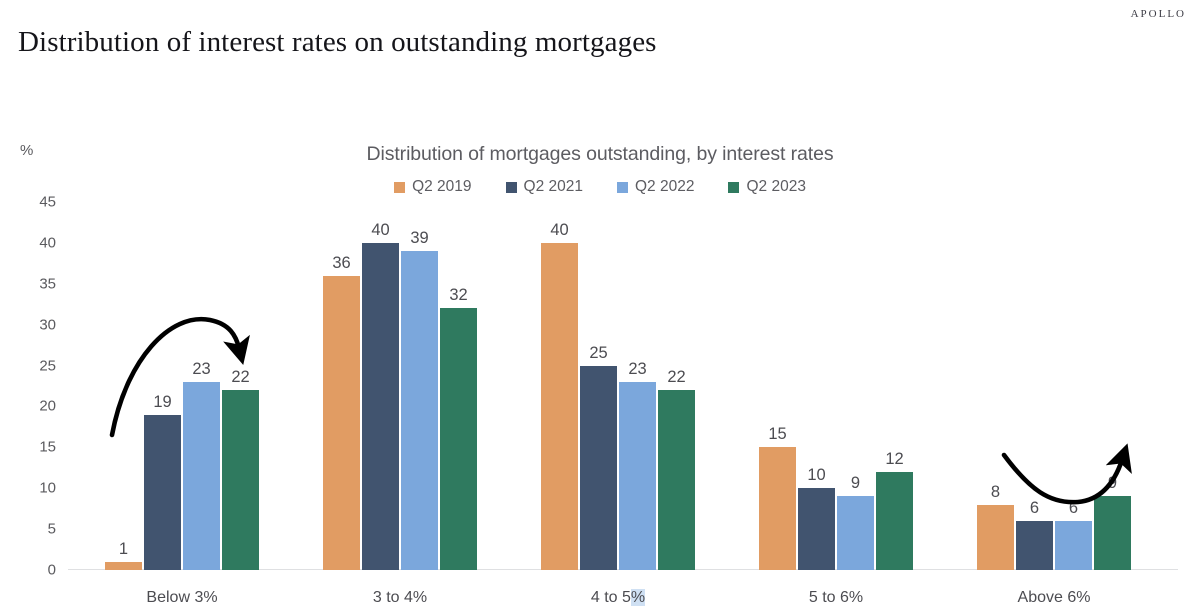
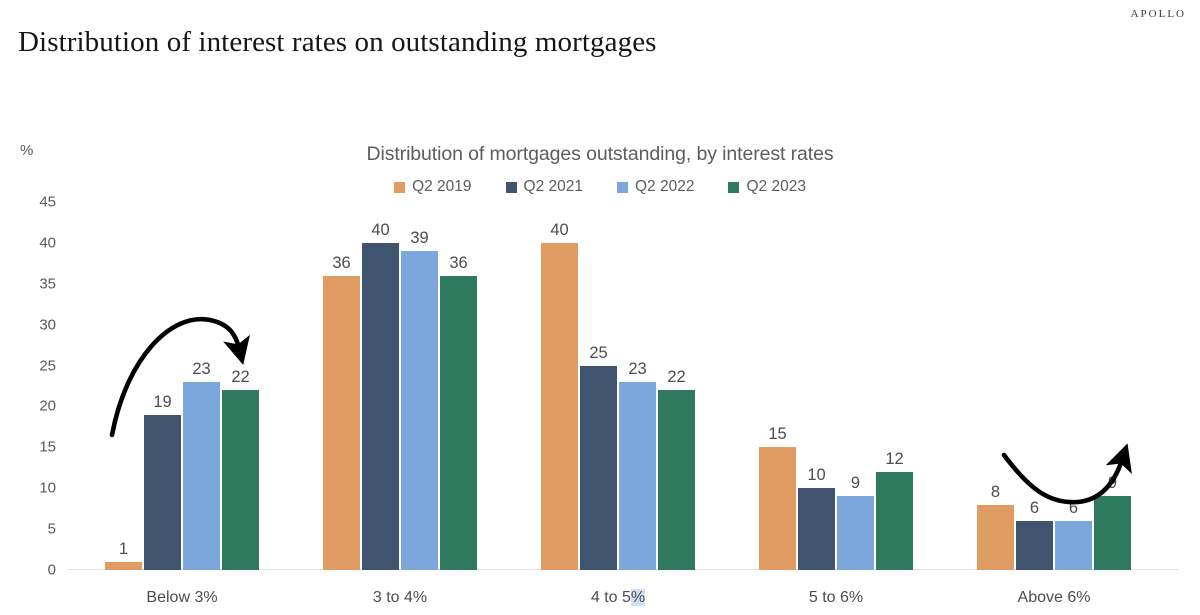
Q2 2023/3 to 4%: 32 -> 36
